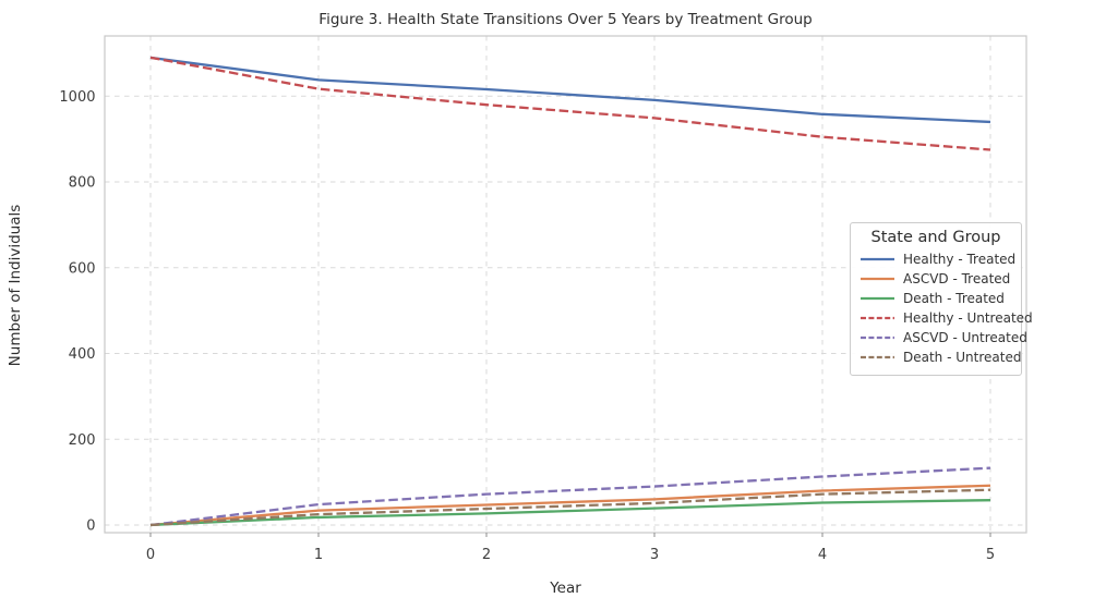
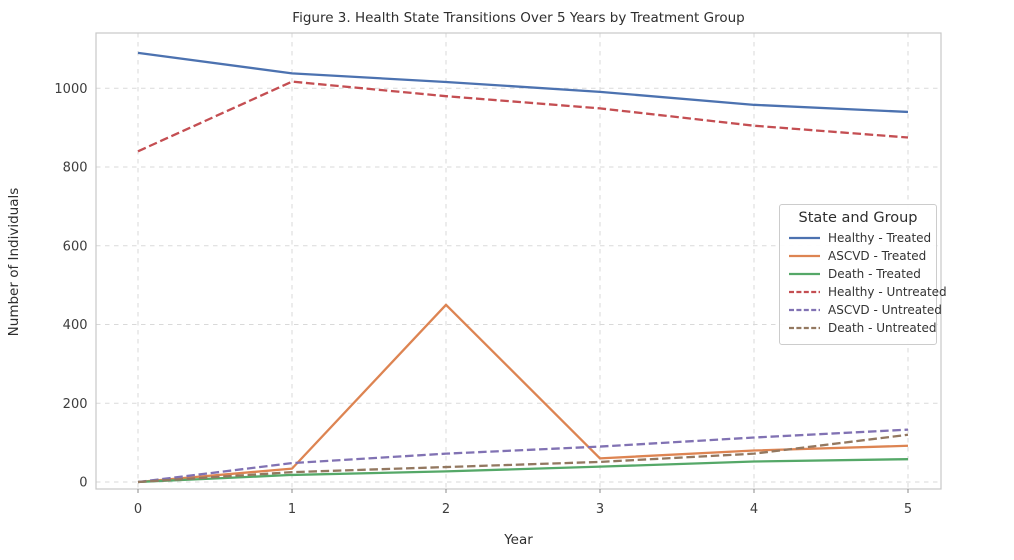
Healthy - Untreated/0: 1090 -> 840
ASCVD - Treated/2: 50 -> 450
Death - Untreated/5: 80 -> 120
